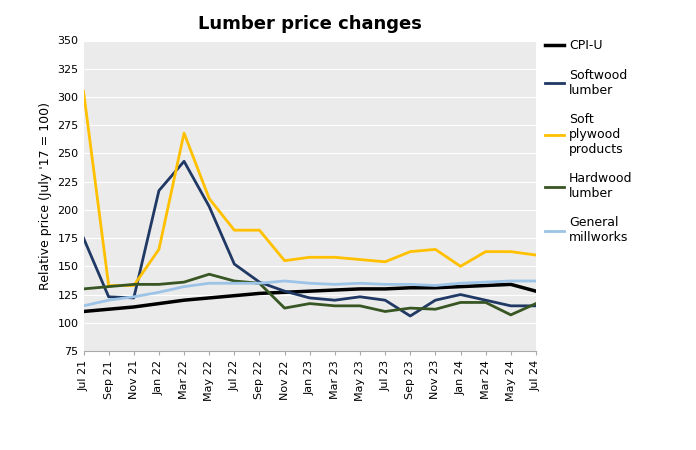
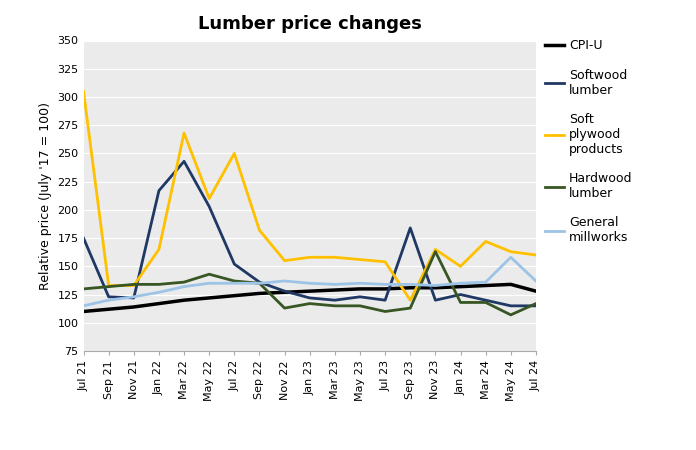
Soft plywood products/Jul 22: 182 -> 250
Softwood lumber/Sep 23: 106 -> 184
Soft plywood products/Sep 23: 163 -> 120
Hardwood lumber/Nov 23: 112 -> 163
Soft plywood products/Mar 24: 163 -> 172
General millworks/May 24: 137 -> 158
